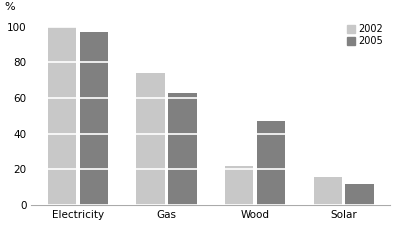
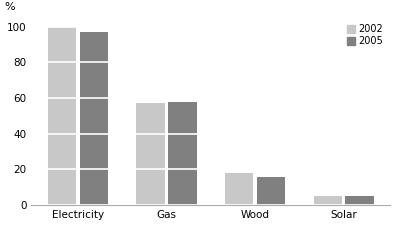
2002/Gas: 74 -> 57
2005/Gas: 63 -> 58
2002/Wood: 22 -> 18
2005/Wood: 47 -> 16
2002/Solar: 16 -> 5
2005/Solar: 12 -> 5
